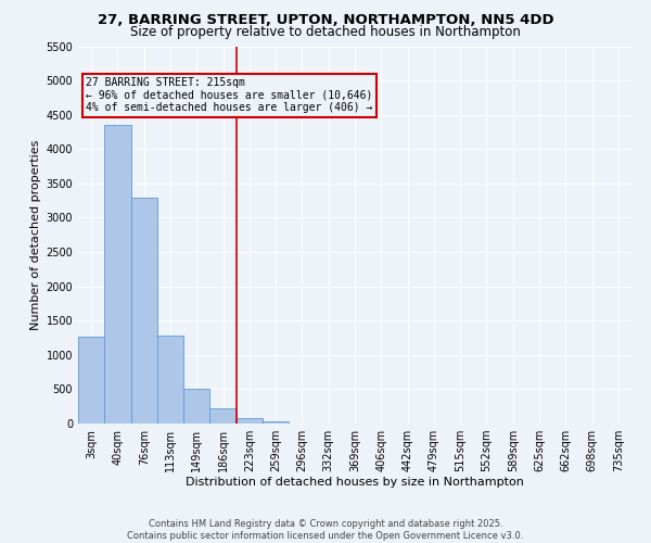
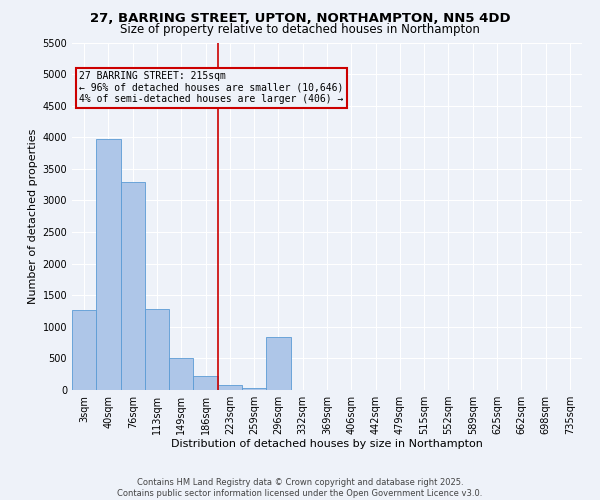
40sqm: 4350 -> 3980
296sqm: 0 -> 840
